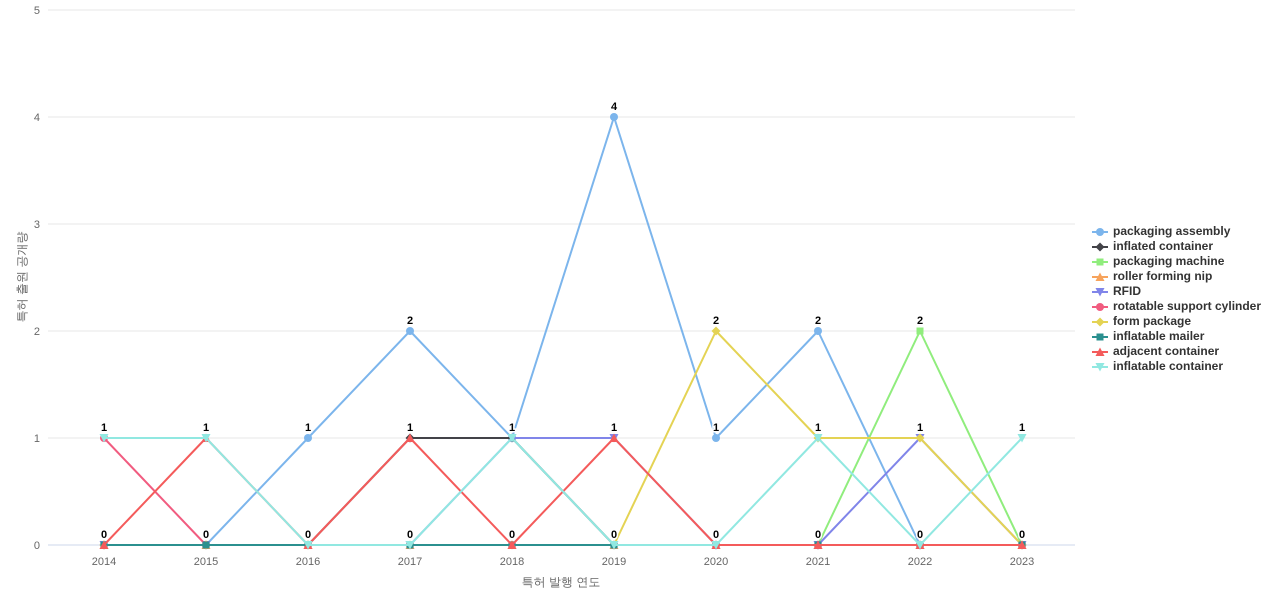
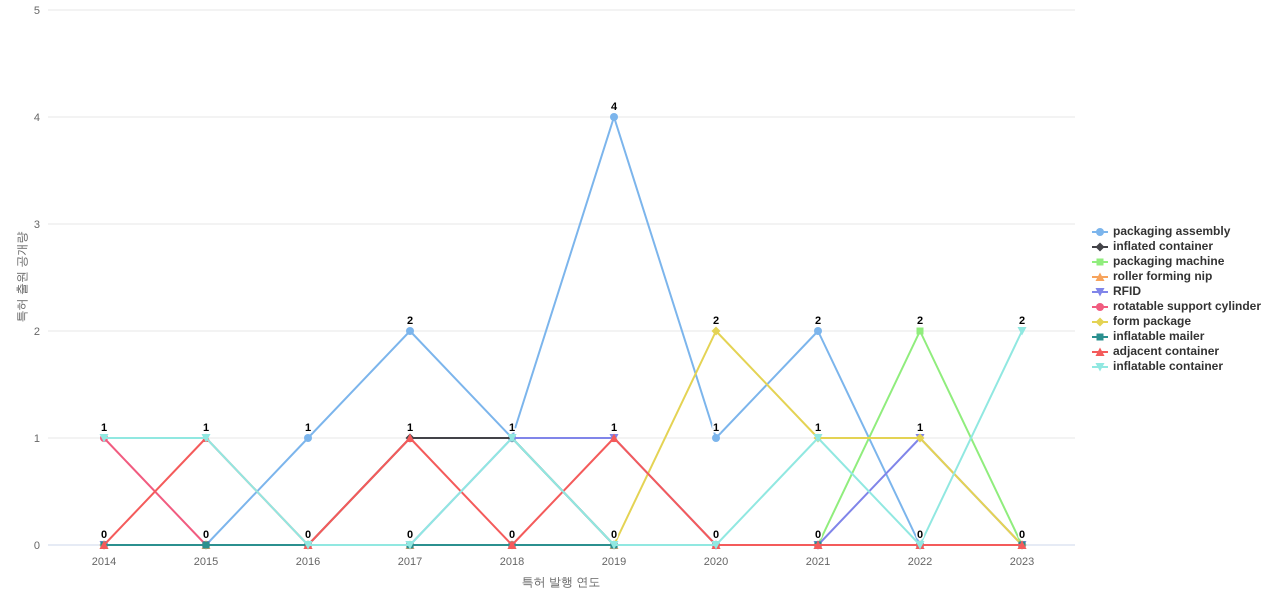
inflatable container/2023: 1 -> 2
